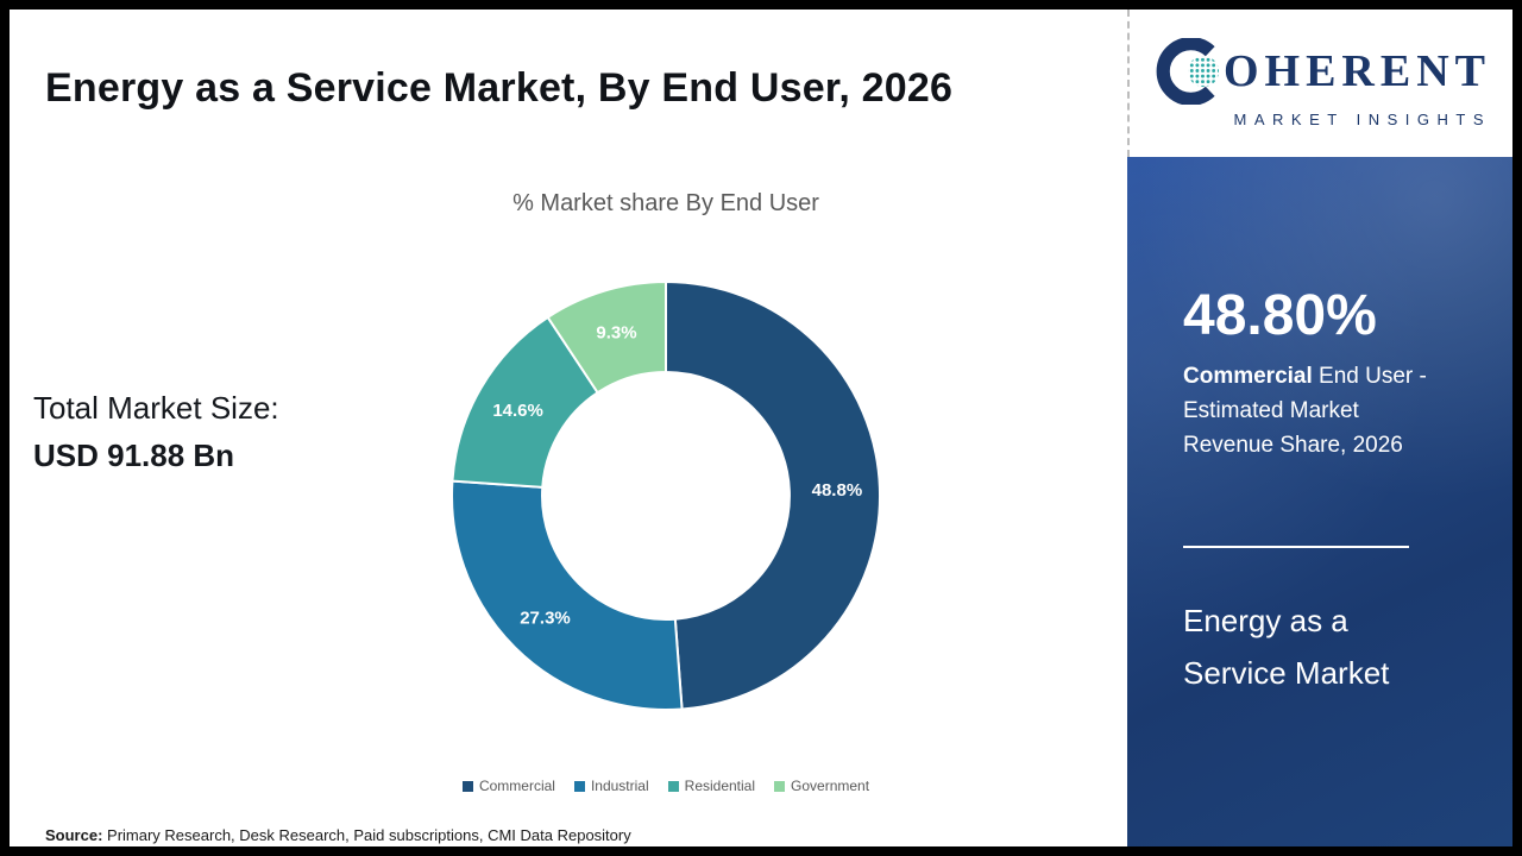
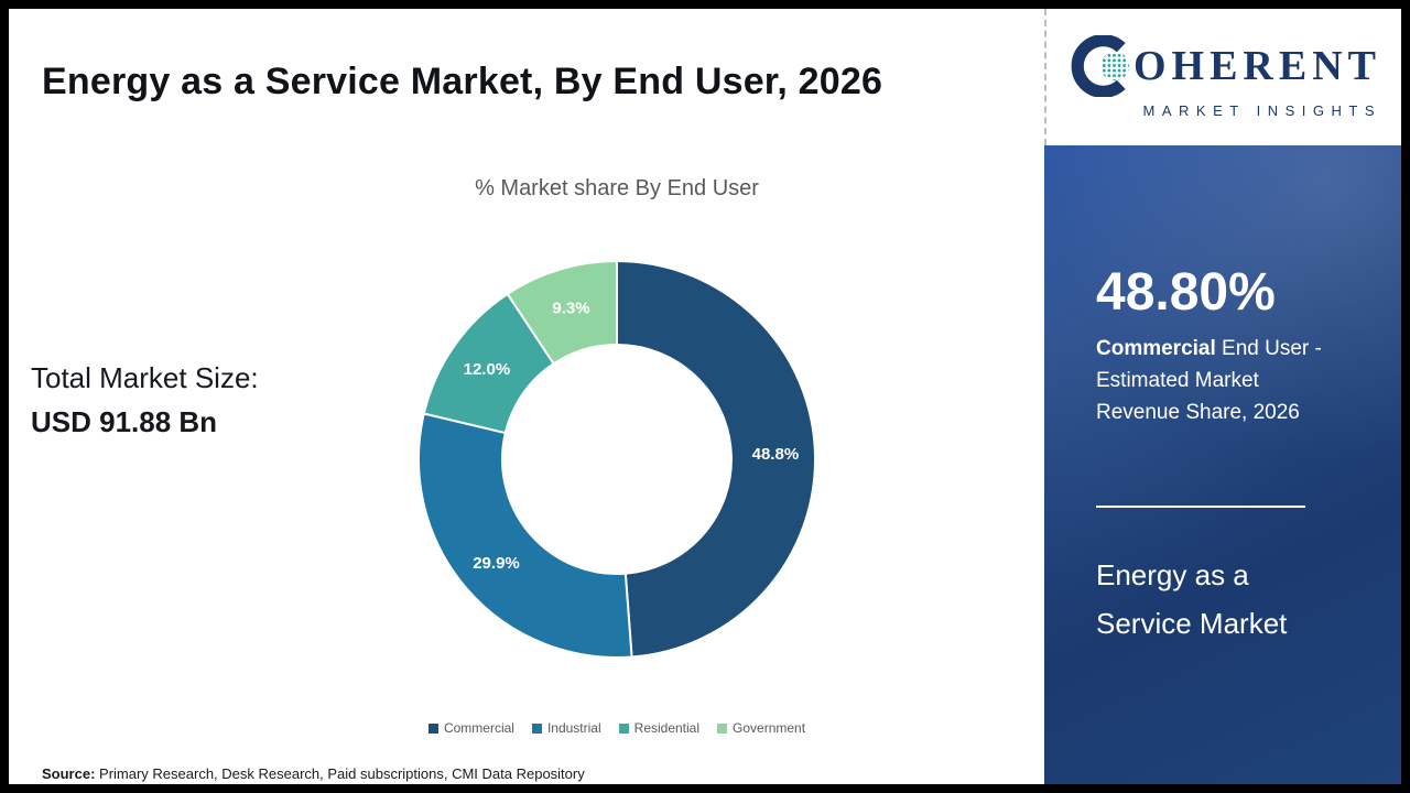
Industrial: 27.3% -> 29.9%
Residential: 14.6% -> 12.0%
